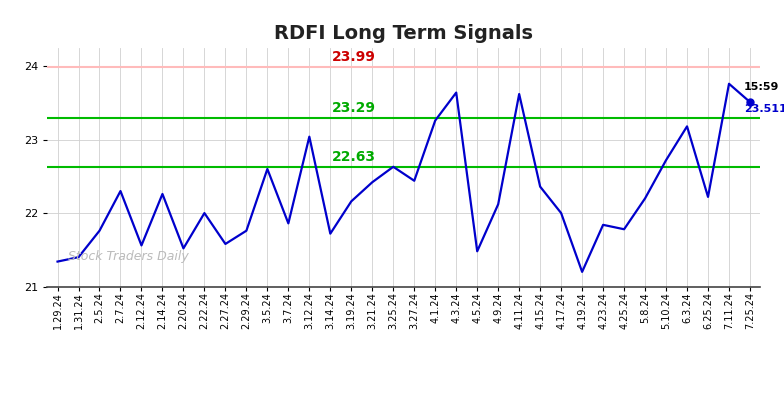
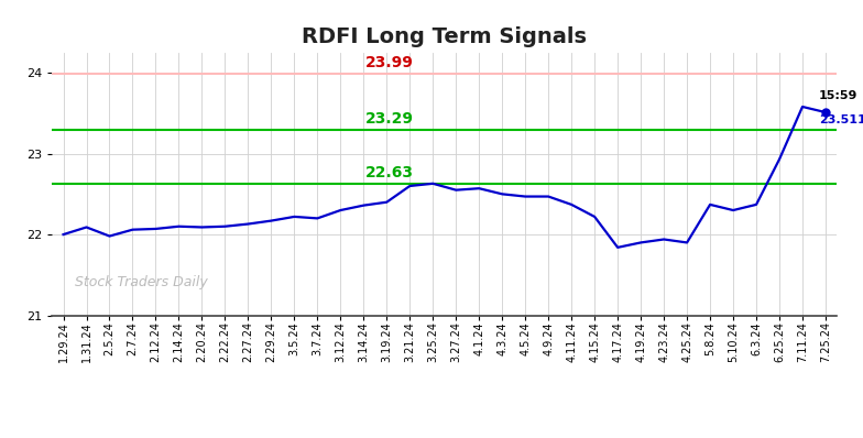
1.29.24: 21.34 -> 22.00
1.31.24: 21.40 -> 22.09
2.5.24: 21.76 -> 21.98
2.7.24: 22.30 -> 22.06
2.12.24: 21.56 -> 22.07
2.14.24: 22.26 -> 22.10
2.20.24: 21.52 -> 22.09
2.22.24: 22.00 -> 22.10
2.27.24: 21.58 -> 22.13
2.29.24: 21.76 -> 22.17
3.5.24: 22.60 -> 22.22
3.7.24: 21.86 -> 22.20
3.12.24: 23.04 -> 22.30
3.14.24: 21.72 -> 22.36
3.19.24: 22.16 -> 22.40
3.21.24: 22.42 -> 22.60
3.27.24: 22.44 -> 22.55
4.1.24: 23.26 -> 22.57
4.3.24: 23.64 -> 22.50
4.5.24: 21.48 -> 22.47
4.9.24: 22.12 -> 22.47
4.11.24: 23.62 -> 22.37
4.15.24: 22.36 -> 22.22
4.17.24: 22.00 -> 21.84
4.19.24: 21.20 -> 21.90
4.23.24: 21.84 -> 21.94
4.25.24: 21.78 -> 21.90
5.8.24: 22.20 -> 22.37
5.10.24: 22.72 -> 22.30
6.3.24: 23.18 -> 22.37
6.25.24: 22.22 -> 22.93
7.11.24: 23.76 -> 23.58
